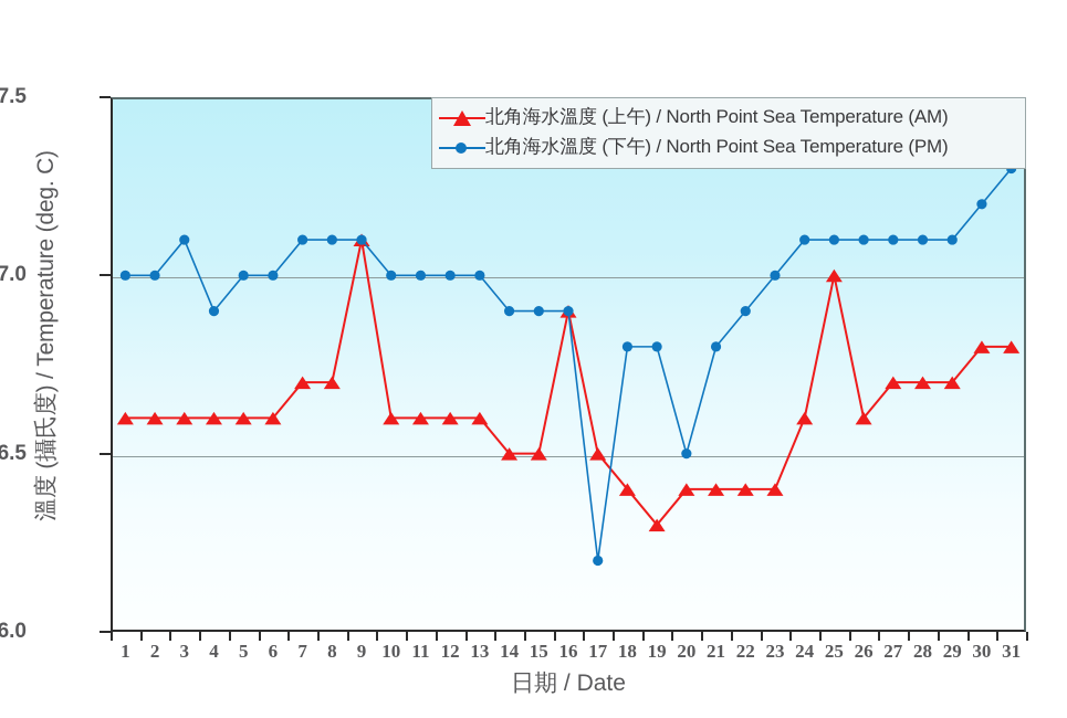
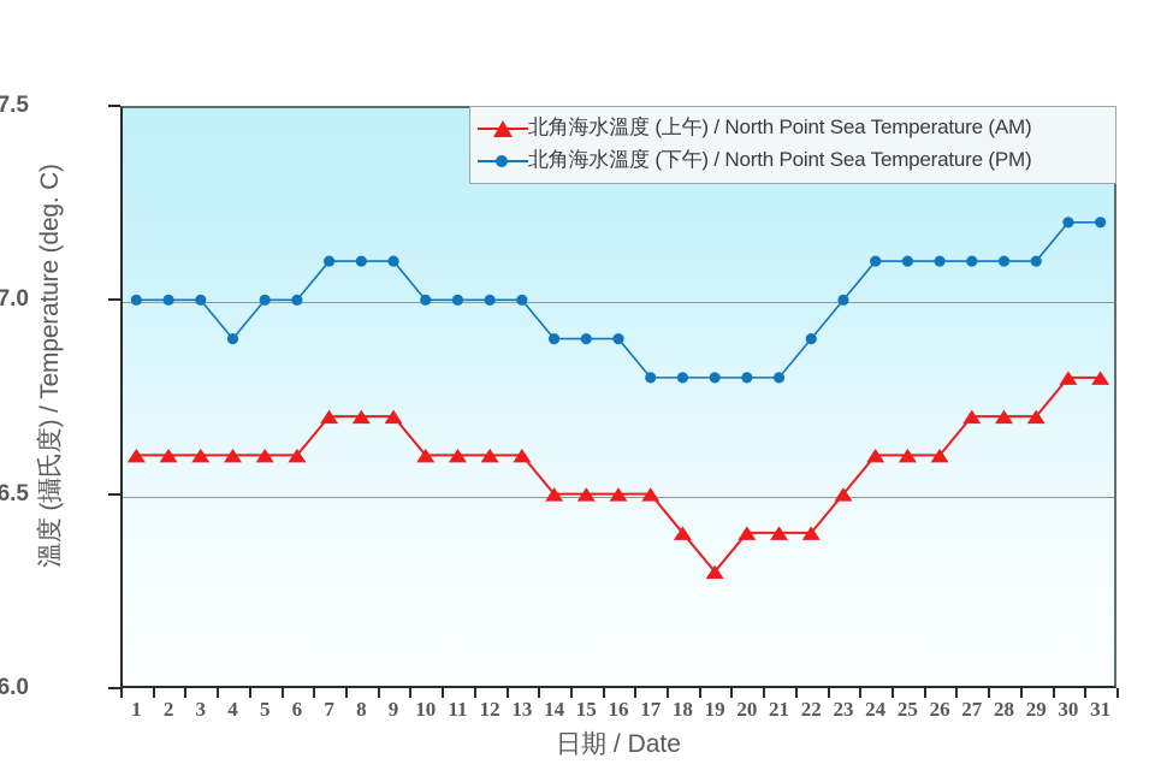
北角海水溫度 (下午) / North Point Sea Temperature (PM)/3: 27.1 -> 27.0
北角海水溫度 (上午) / North Point Sea Temperature (AM)/9: 27.1 -> 26.7
北角海水溫度 (上午) / North Point Sea Temperature (AM)/16: 26.9 -> 26.5
北角海水溫度 (下午) / North Point Sea Temperature (PM)/17: 26.2 -> 26.8
北角海水溫度 (下午) / North Point Sea Temperature (PM)/20: 26.5 -> 26.8
北角海水溫度 (上午) / North Point Sea Temperature (AM)/23: 26.4 -> 26.5
北角海水溫度 (上午) / North Point Sea Temperature (AM)/25: 27.0 -> 26.6
北角海水溫度 (下午) / North Point Sea Temperature (PM)/31: 27.3 -> 27.2
